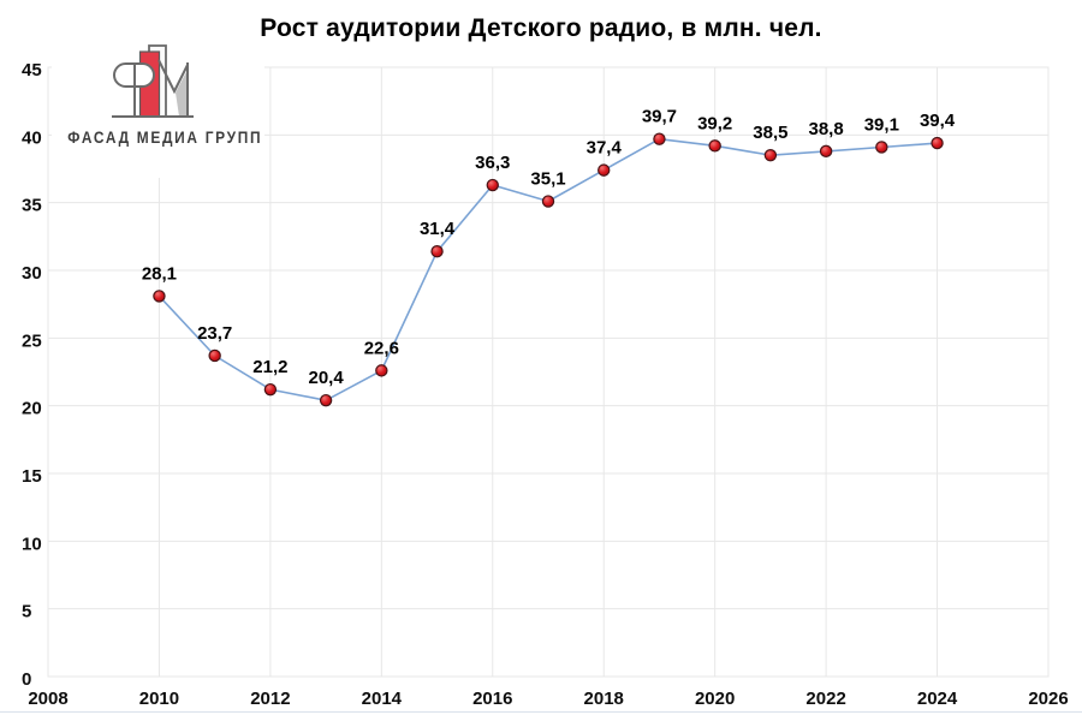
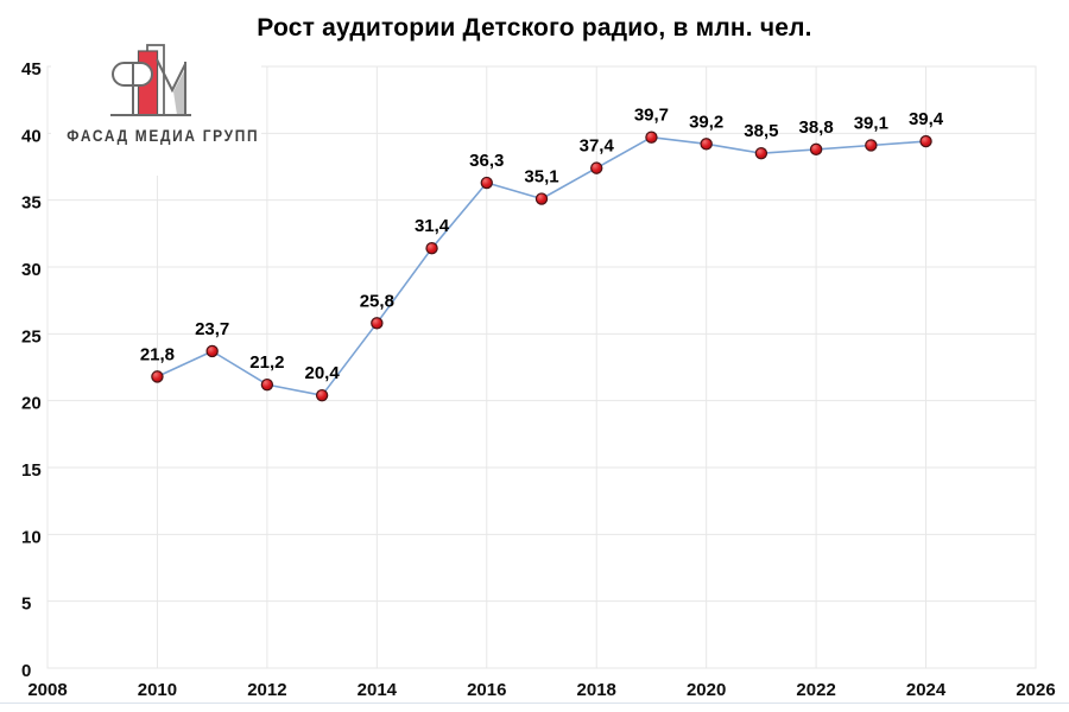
2010: 28,1 -> 21,8
2014: 22,6 -> 25,8
